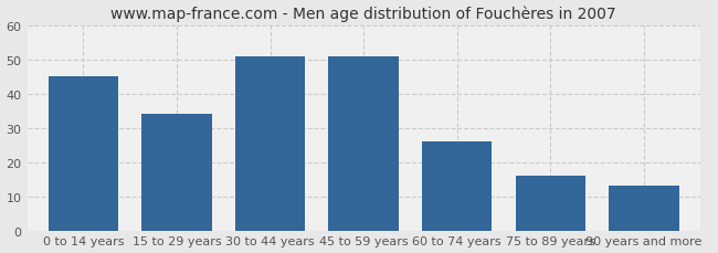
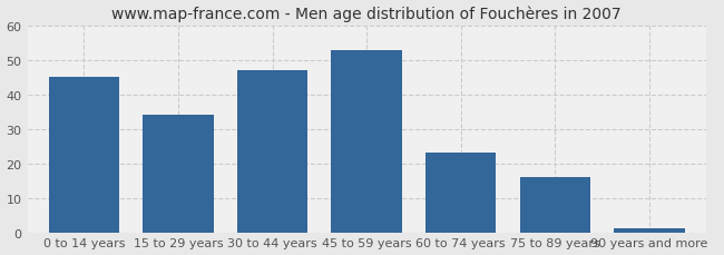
30 to 44 years: 51 -> 47
45 to 59 years: 51 -> 53
60 to 74 years: 26 -> 23
90 years and more: 13 -> 1
